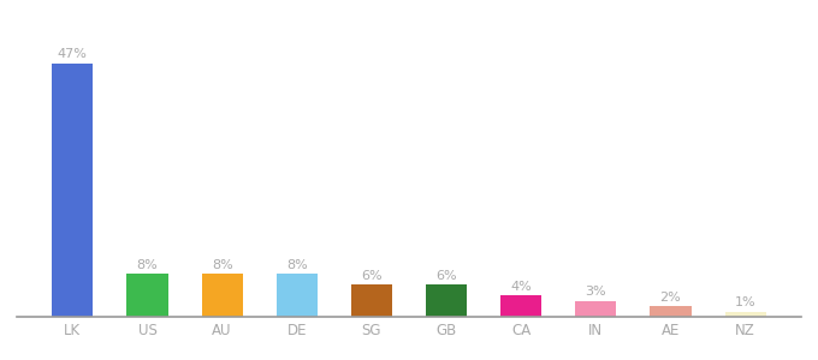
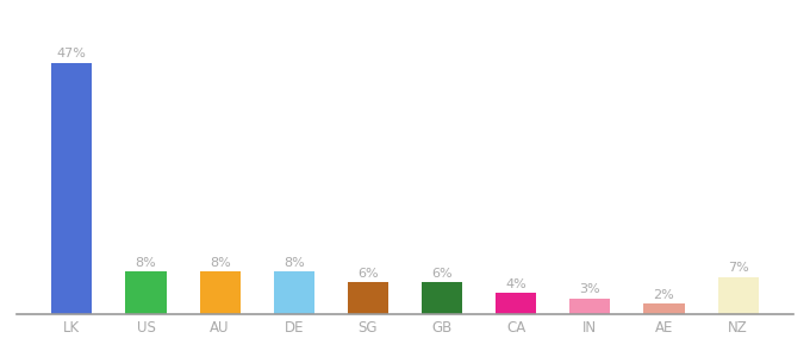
NZ: 1% -> 7%
